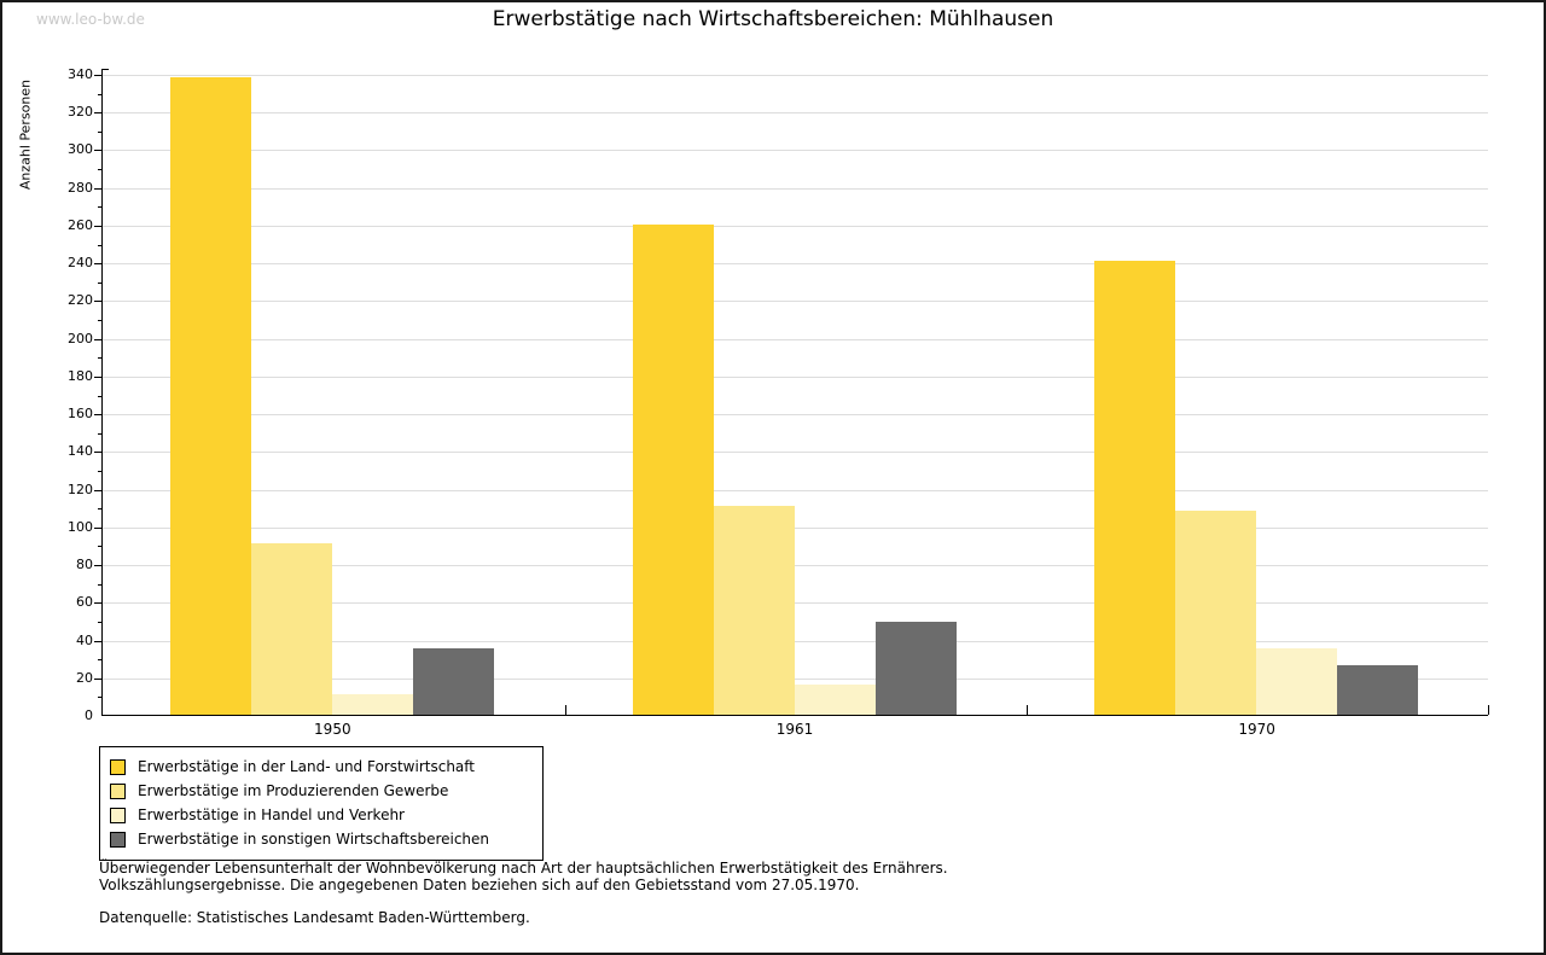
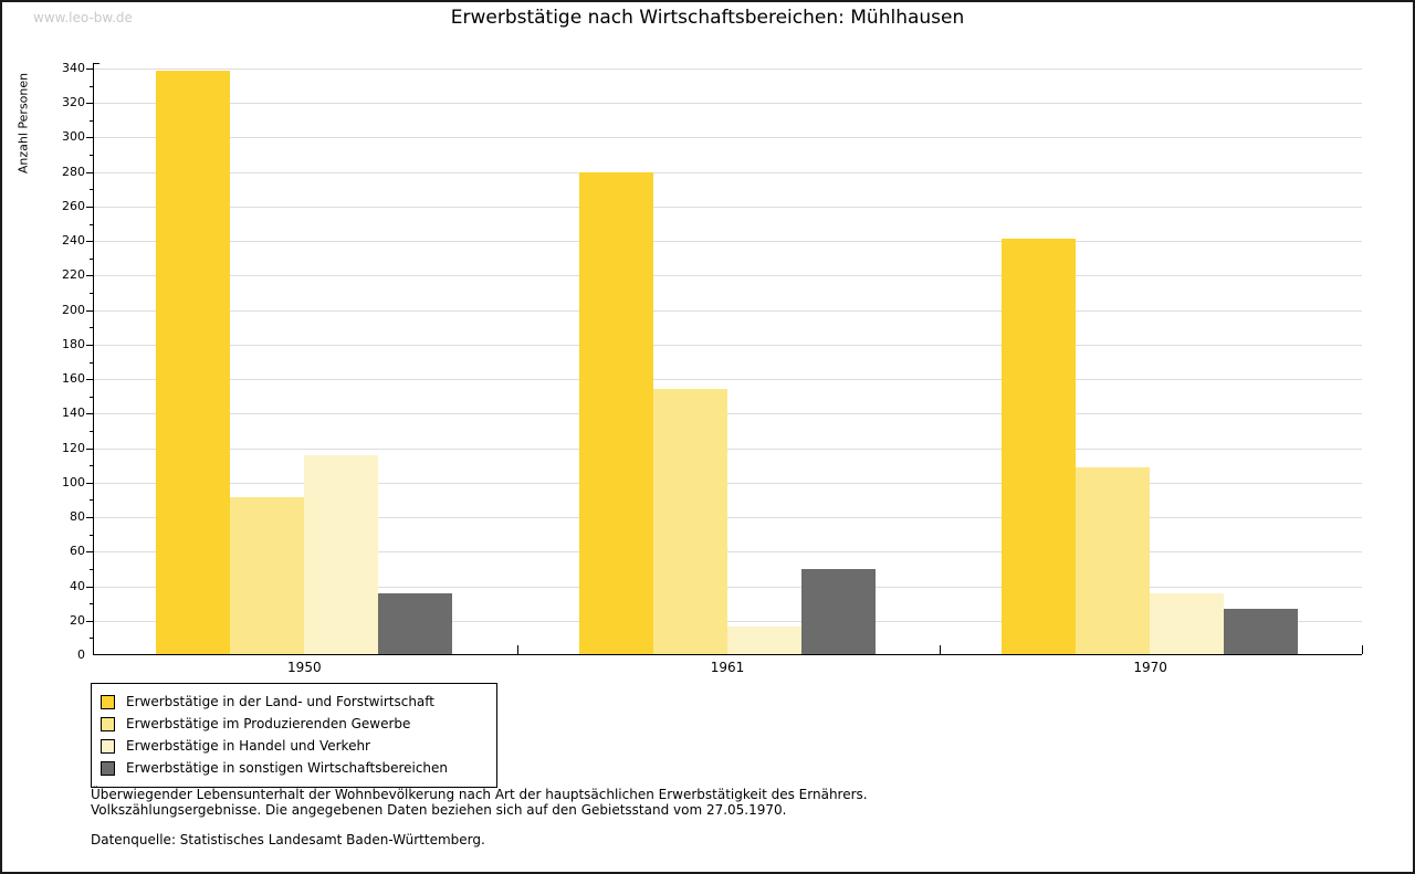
Erwerbstätige in Handel und Verkehr/1950: 11 -> 115
Erwerbstätige in der Land- und Forstwirtschaft/1961: 260 -> 279
Erwerbstätige im Produzierenden Gewerbe/1961: 111 -> 154
